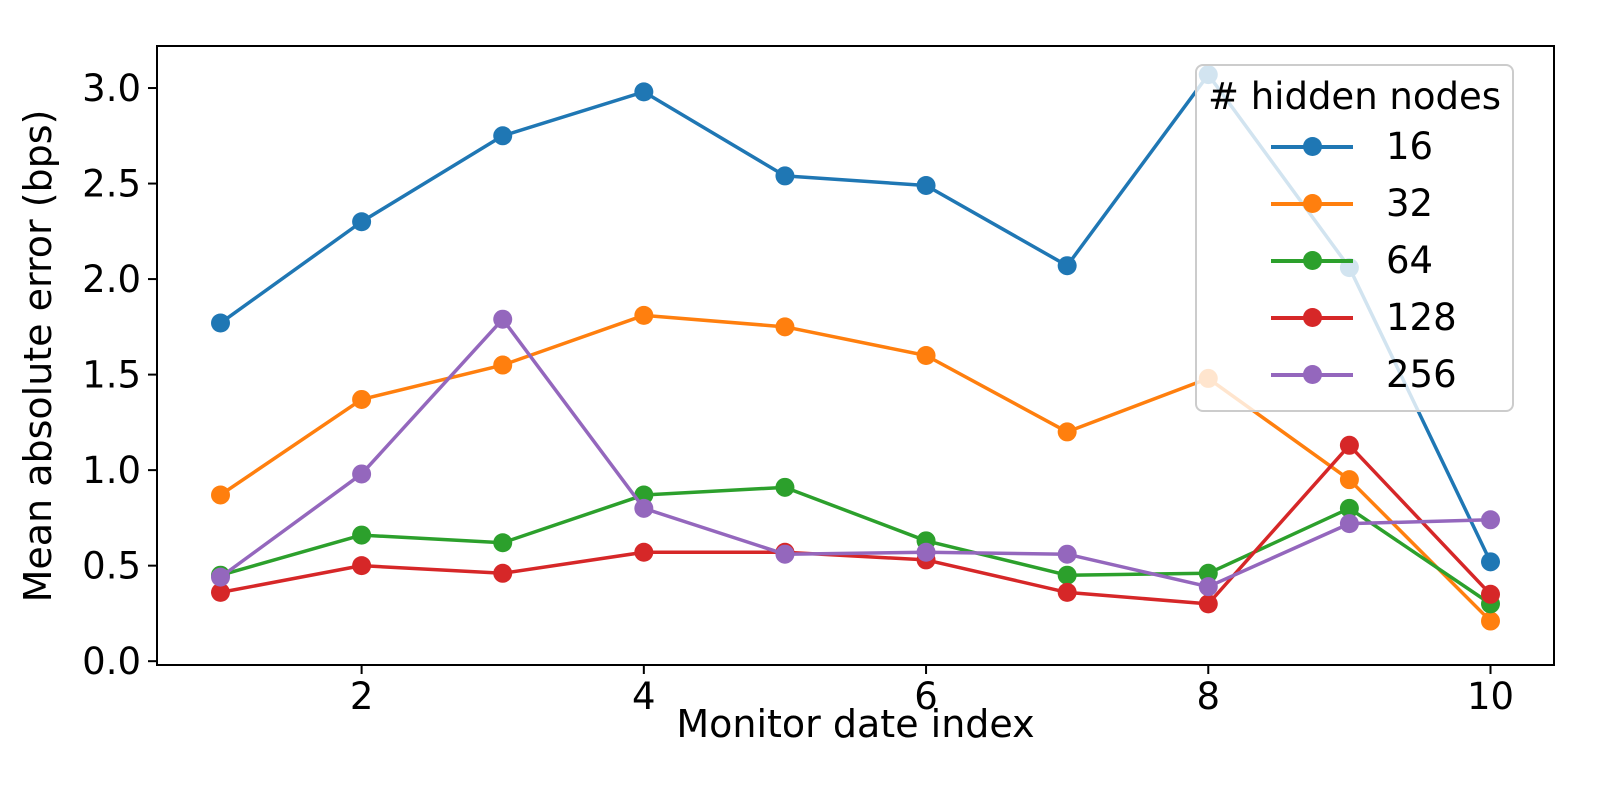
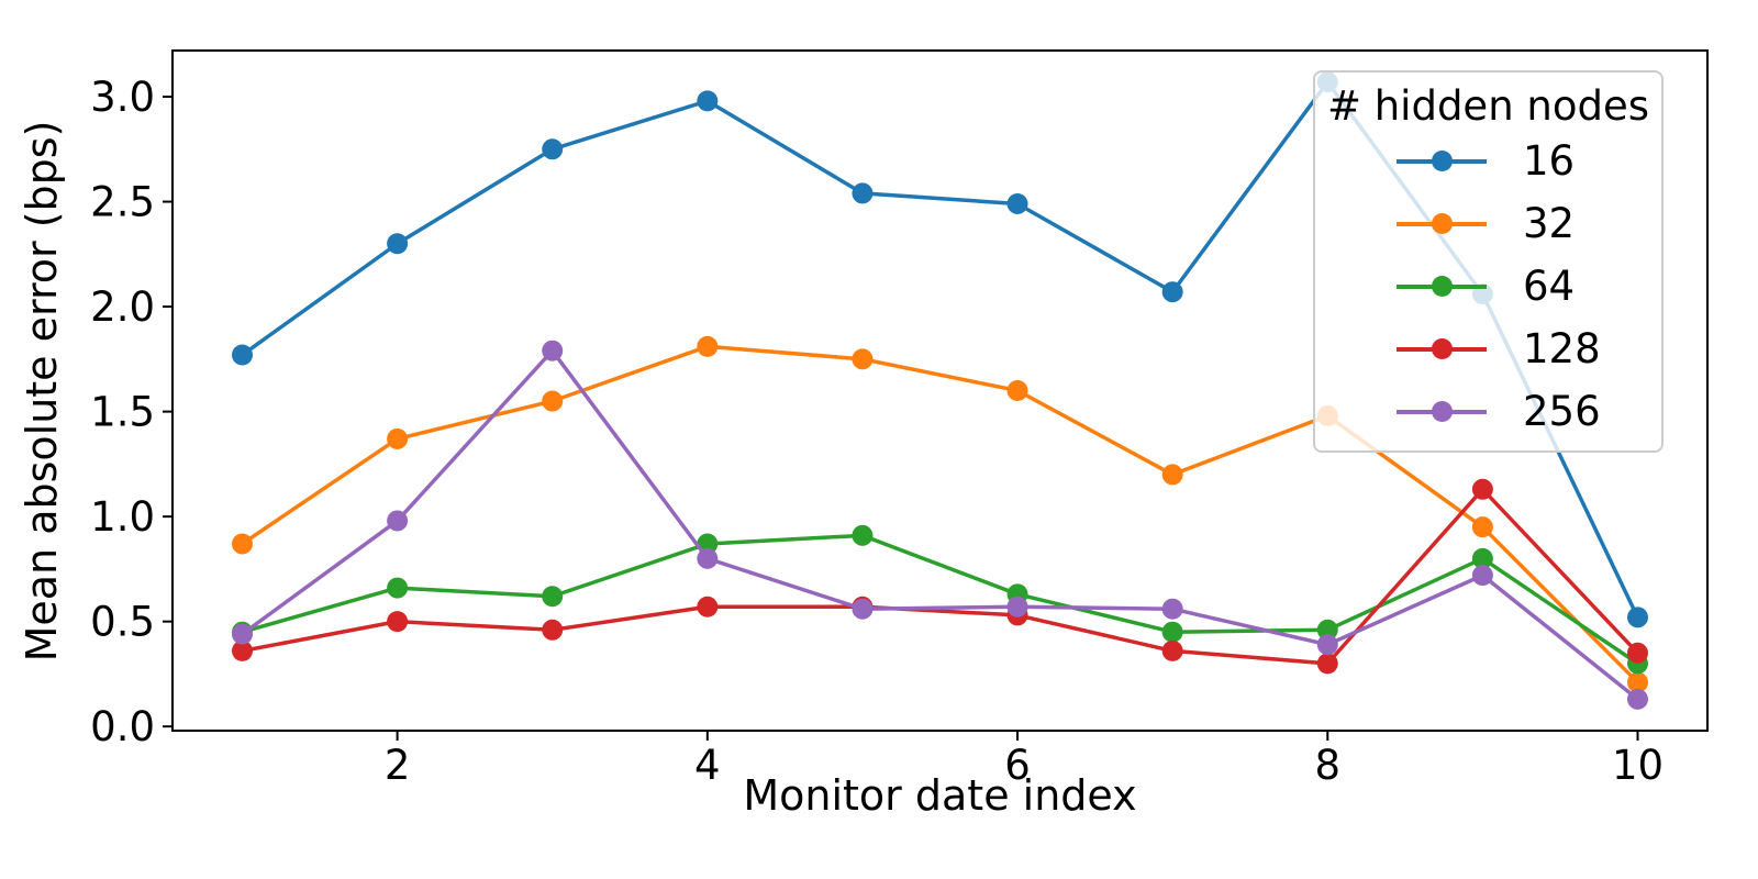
256/10: 0.74 -> 0.13
